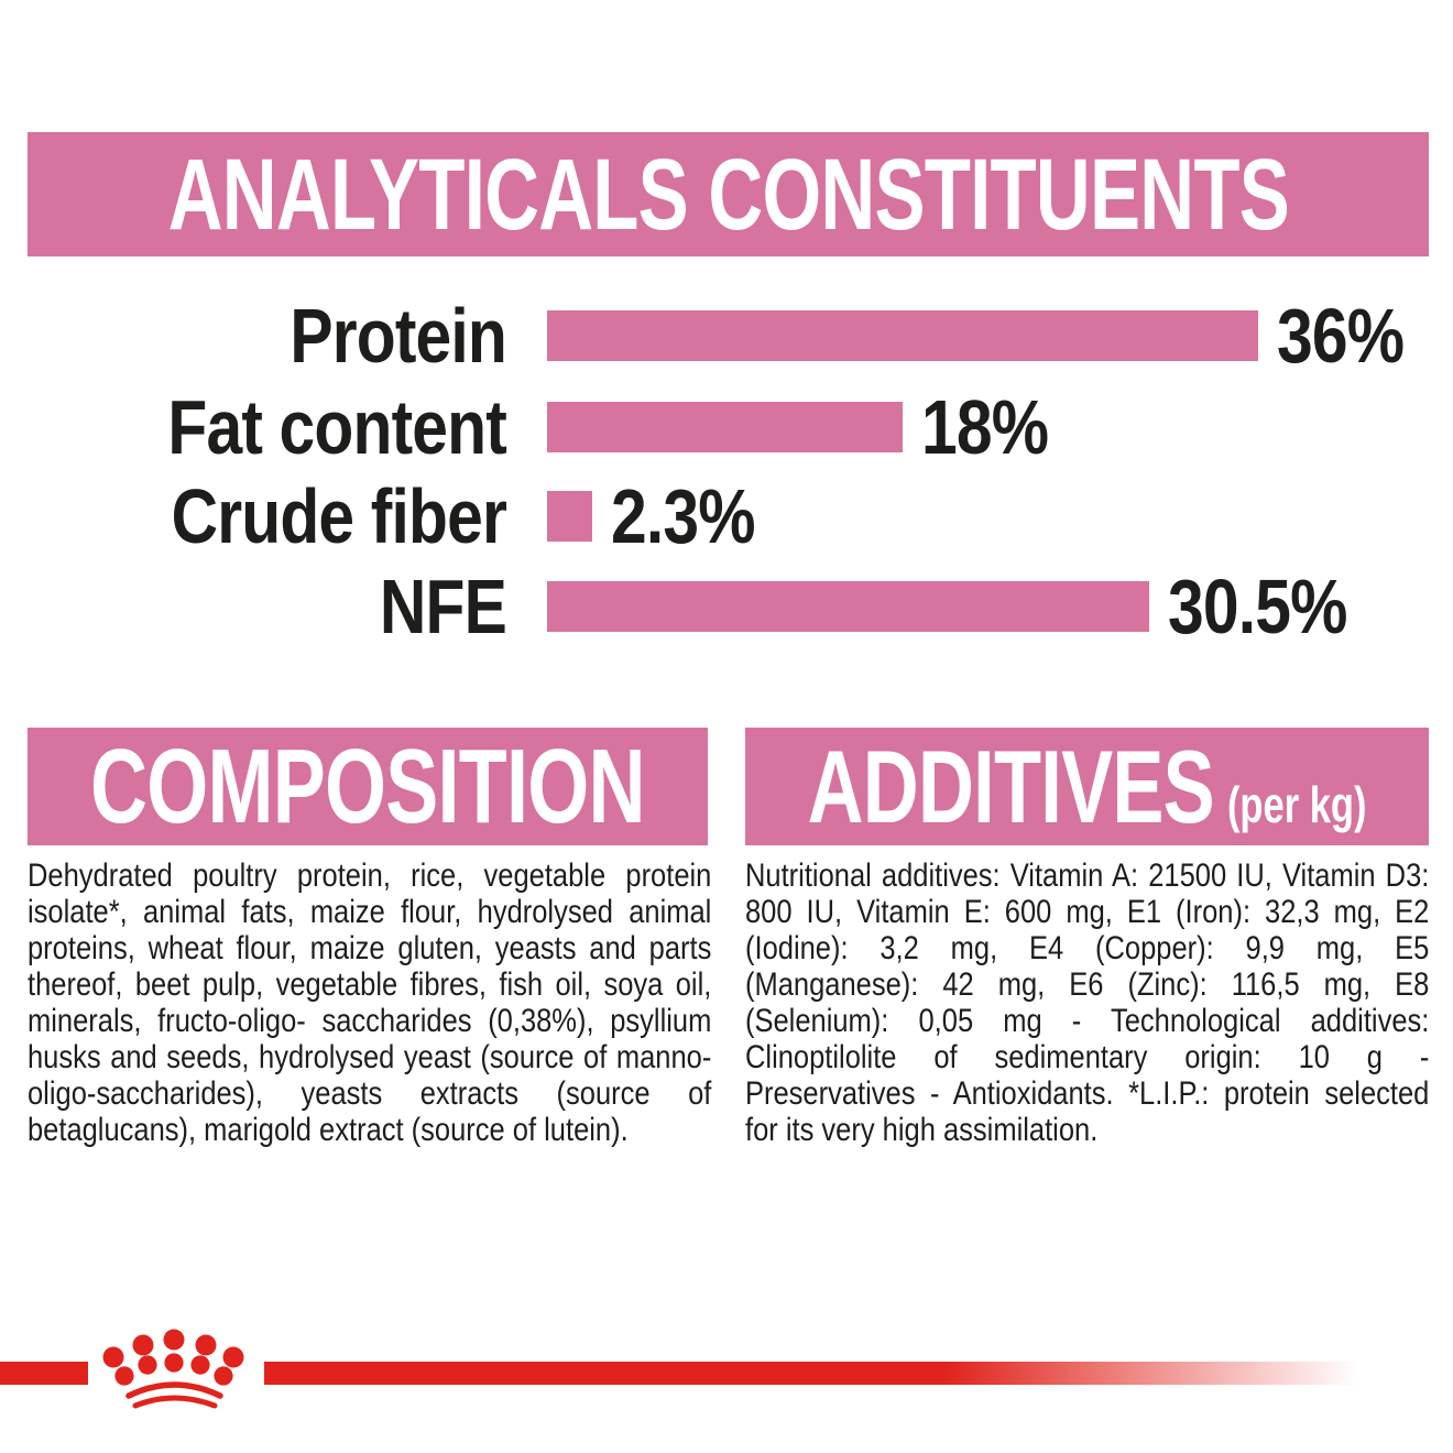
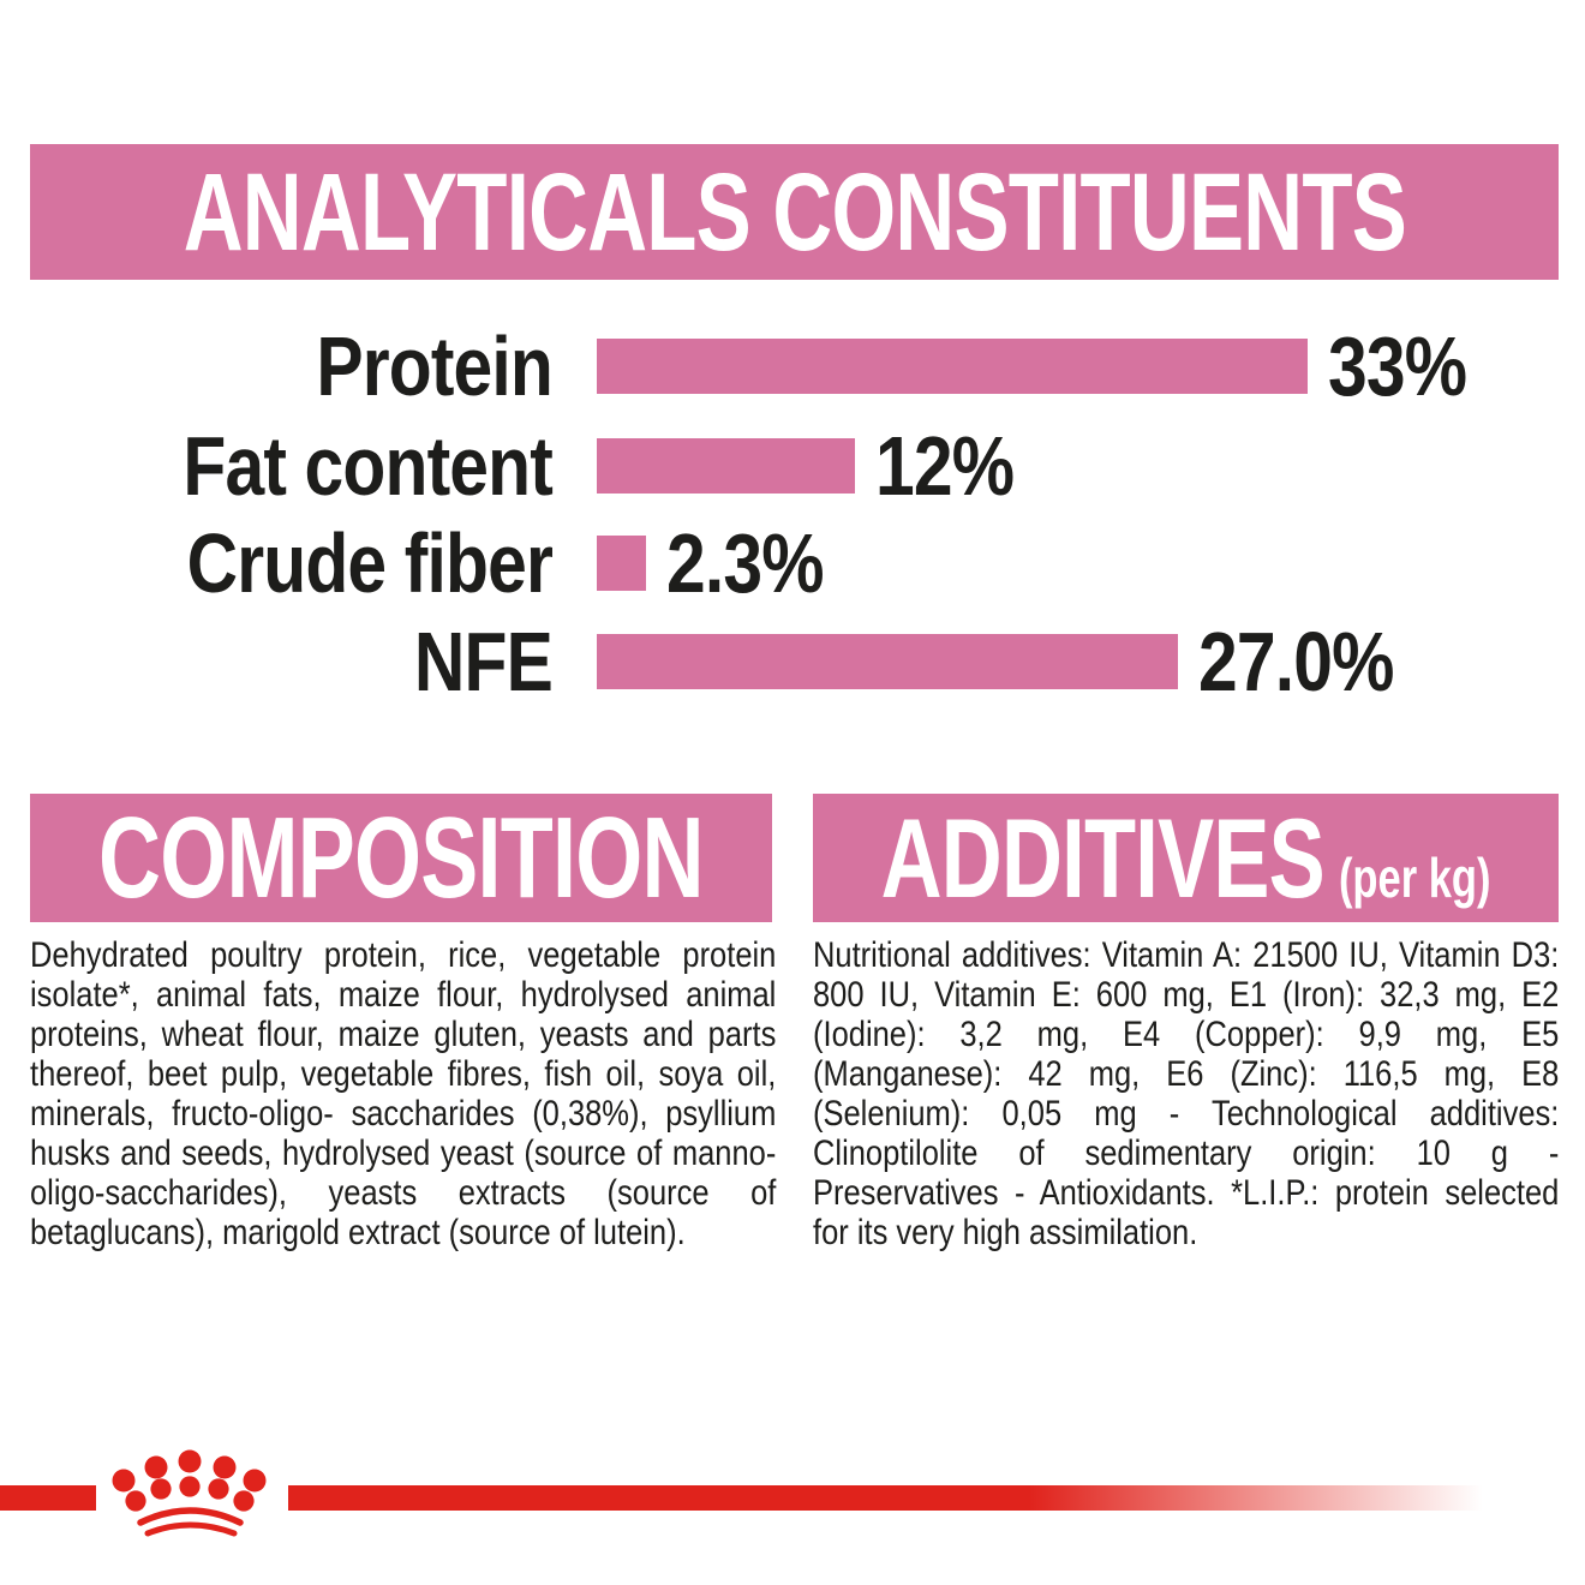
Protein: 36% -> 33%
Fat content: 18% -> 12%
NFE: 30.5% -> 27.0%
